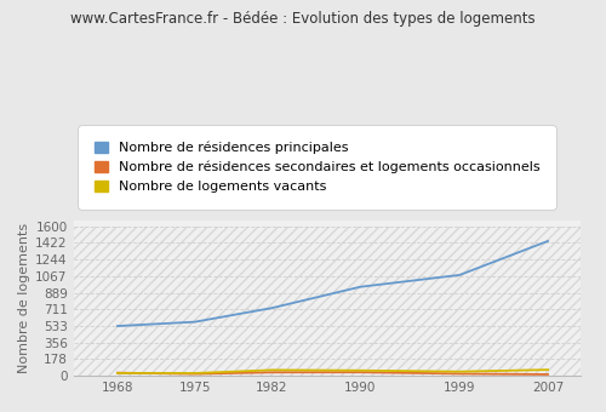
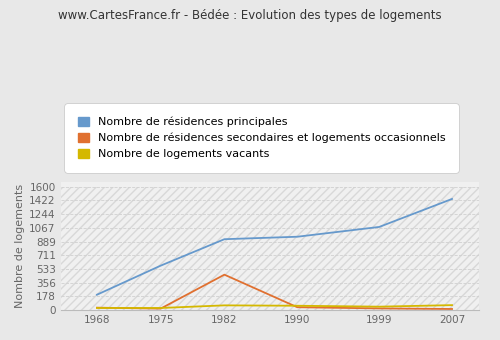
Nombre de résidences principales/1968: 530 -> 200
Nombre de résidences principales/1982: 730 -> 920
Nombre de résidences secondaires et logements occasionnels/1982: 40 -> 460
